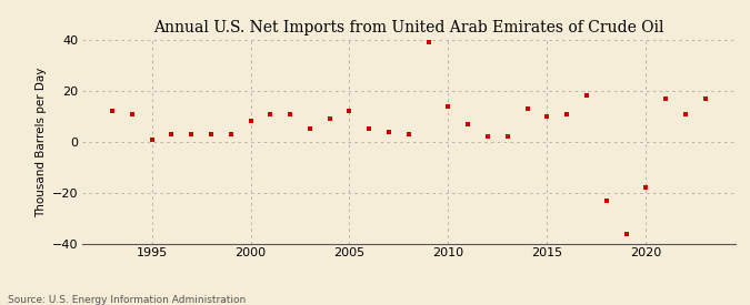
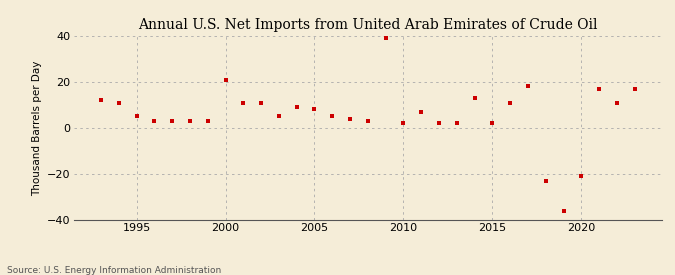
1995: 1 -> 5
2000: 8 -> 21
2005: 12 -> 8
2010: 14 -> 2
2015: 10 -> 2
2020: -18 -> -21
